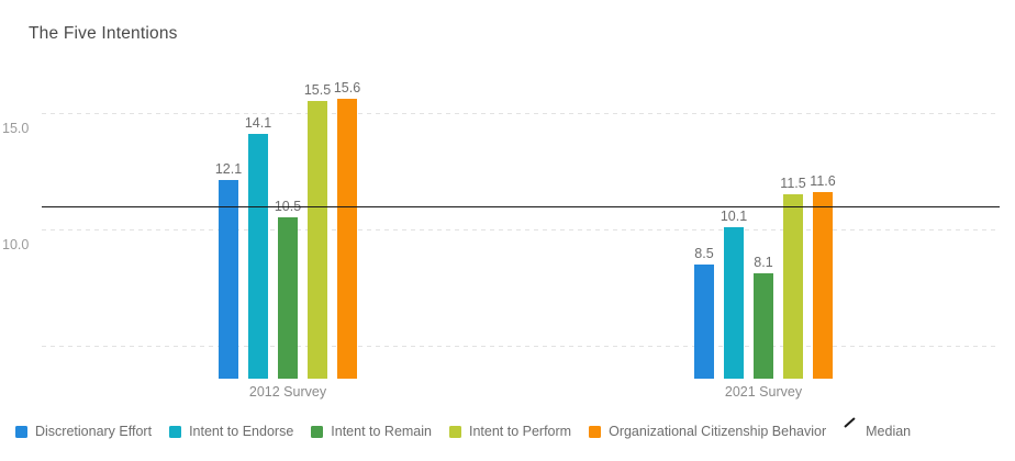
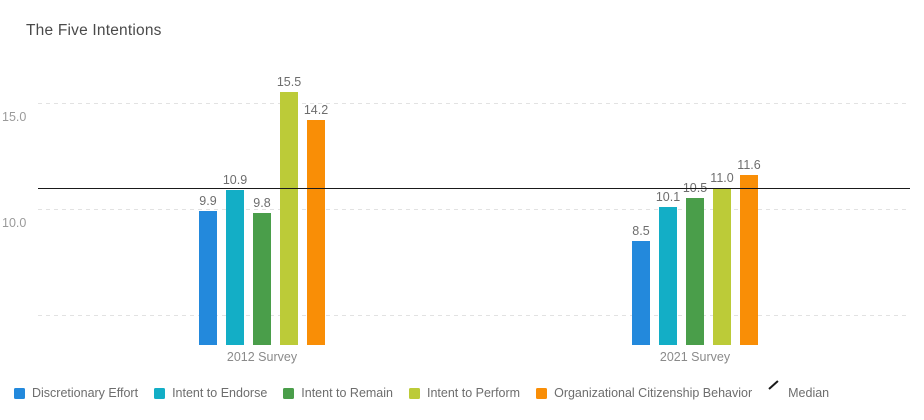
Discretionary Effort/2012 Survey: 12.1 -> 9.9
Intent to Endorse/2012 Survey: 14.1 -> 10.9
Intent to Remain/2012 Survey: 10.5 -> 9.8
Organizational Citizenship Behavior/2012 Survey: 15.6 -> 14.2
Intent to Remain/2021 Survey: 8.1 -> 10.5
Intent to Perform/2021 Survey: 11.5 -> 11.0
